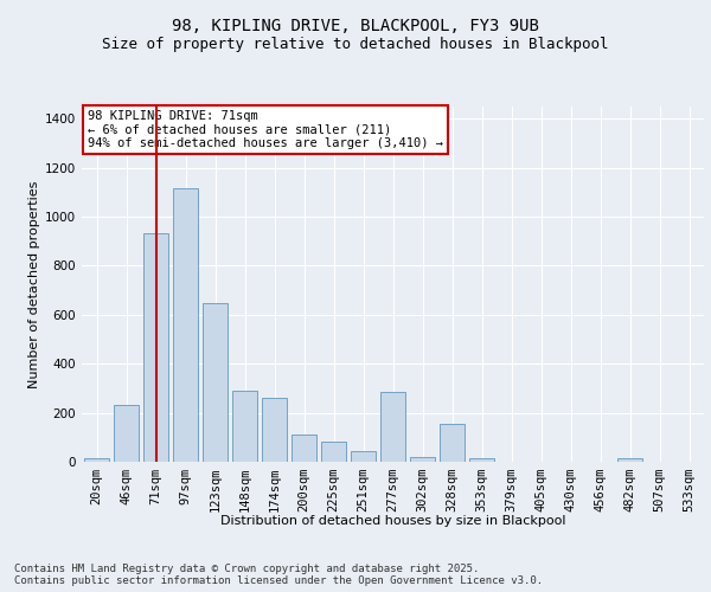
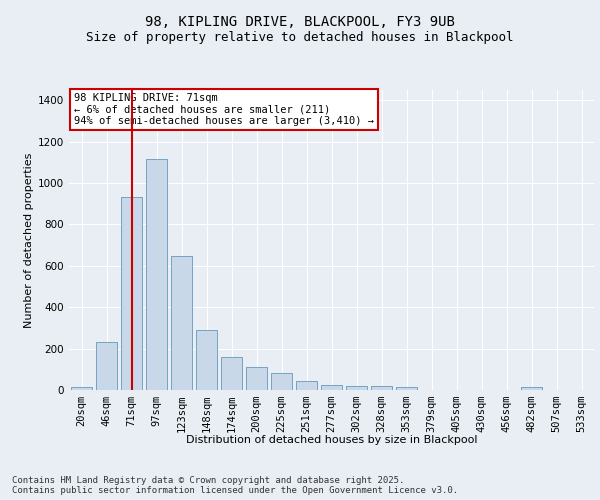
174sqm: 260 -> 160
277sqm: 285 -> 25
328sqm: 155 -> 20
